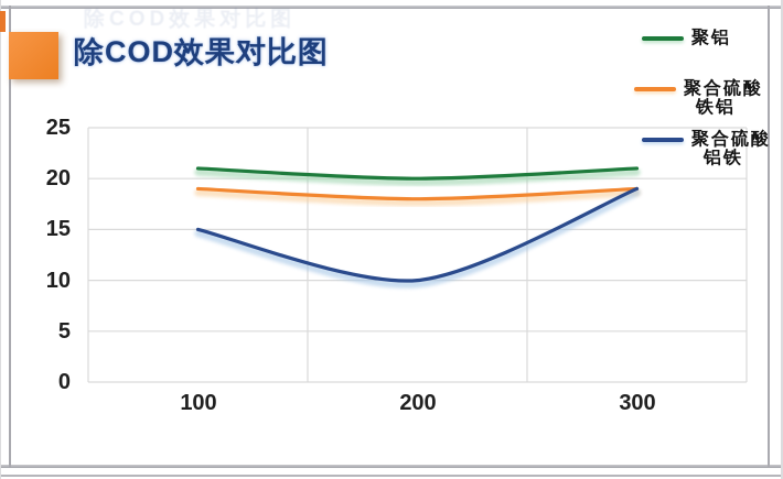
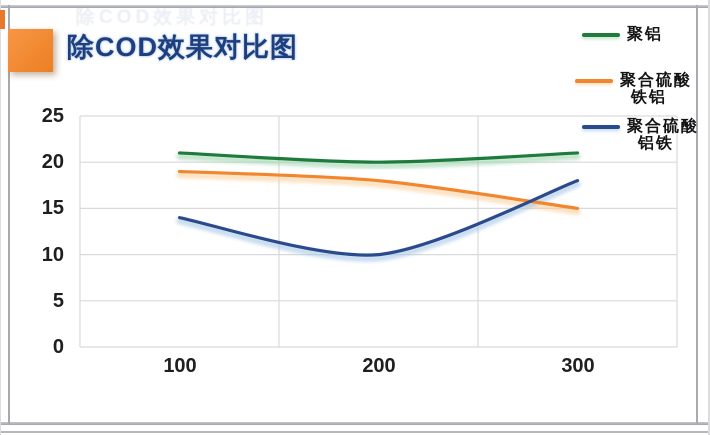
聚合硫酸铝铁/100: 15 -> 14
聚合硫酸铁铝/300: 19 -> 15
聚合硫酸铝铁/300: 19 -> 18
